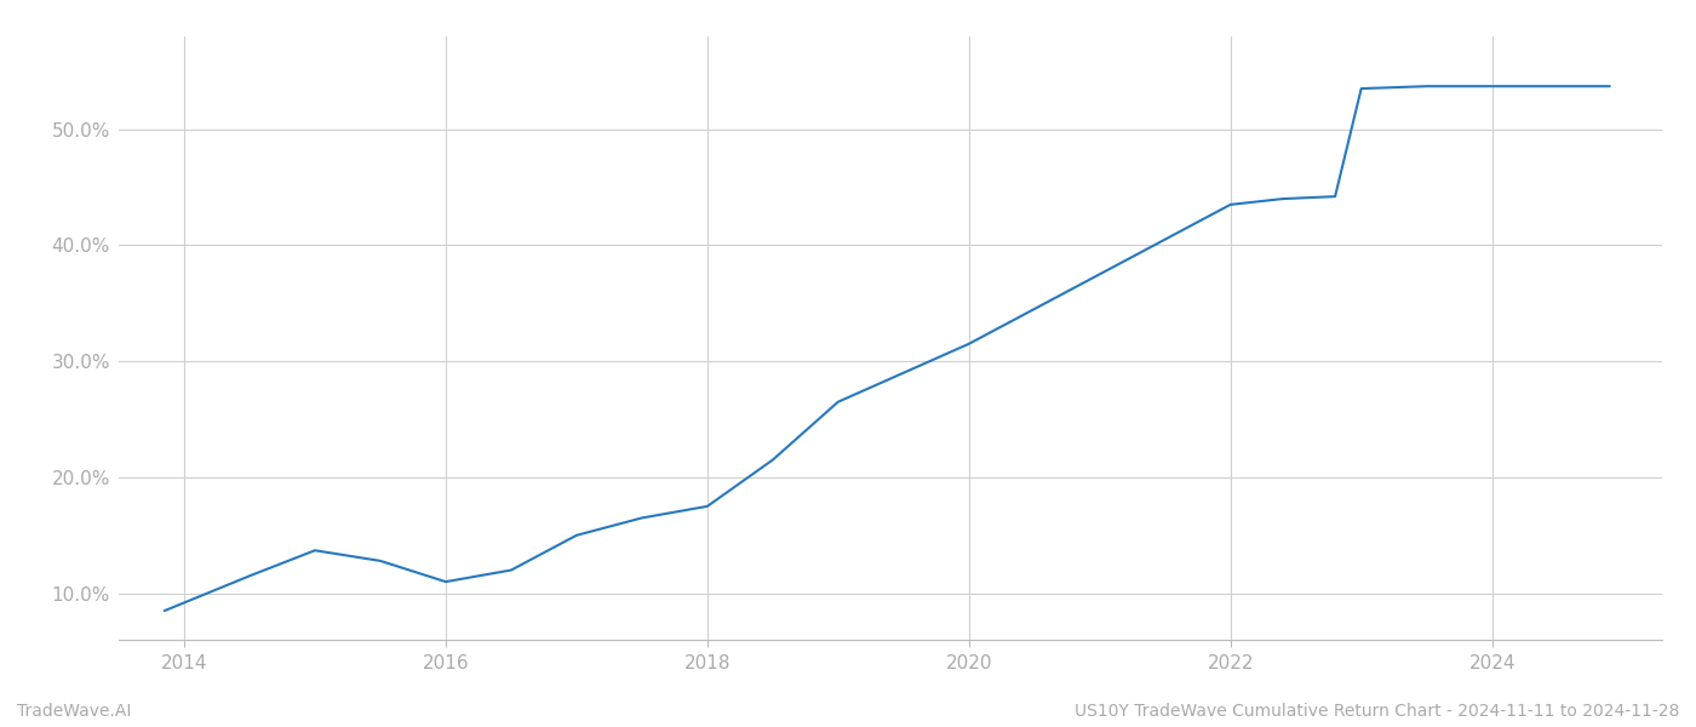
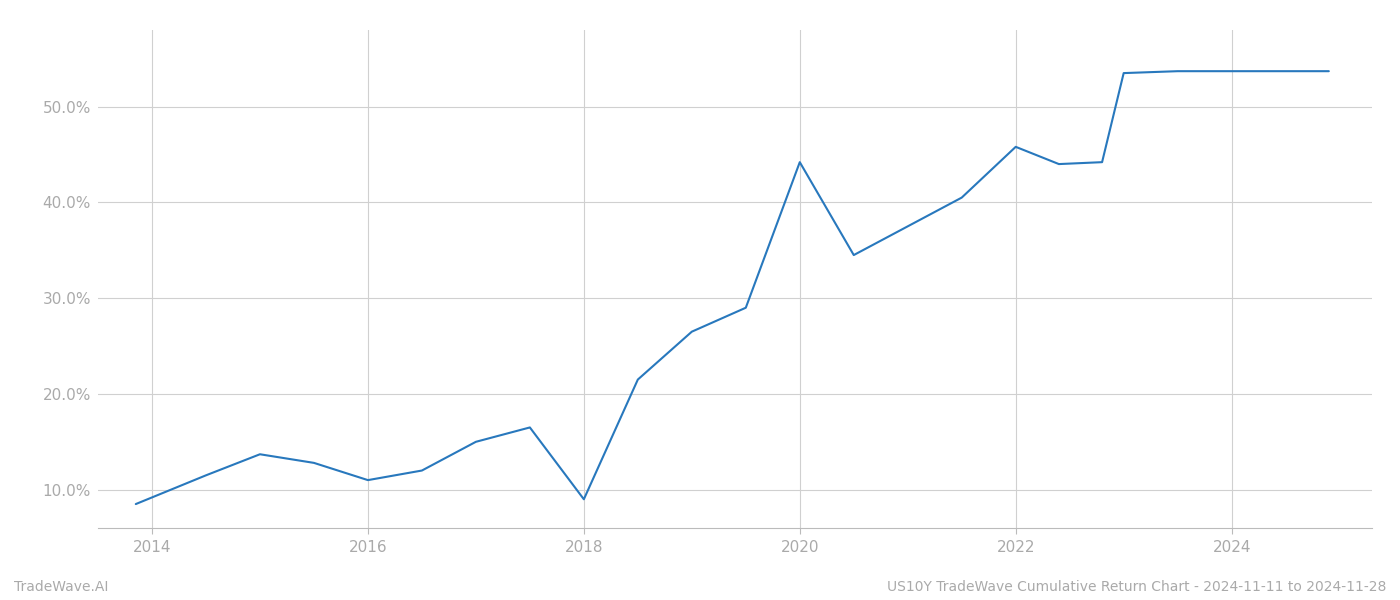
2018: 17.5% -> 9.0%
2020: 31.5% -> 44.2%
2022: 43.5% -> 45.8%
